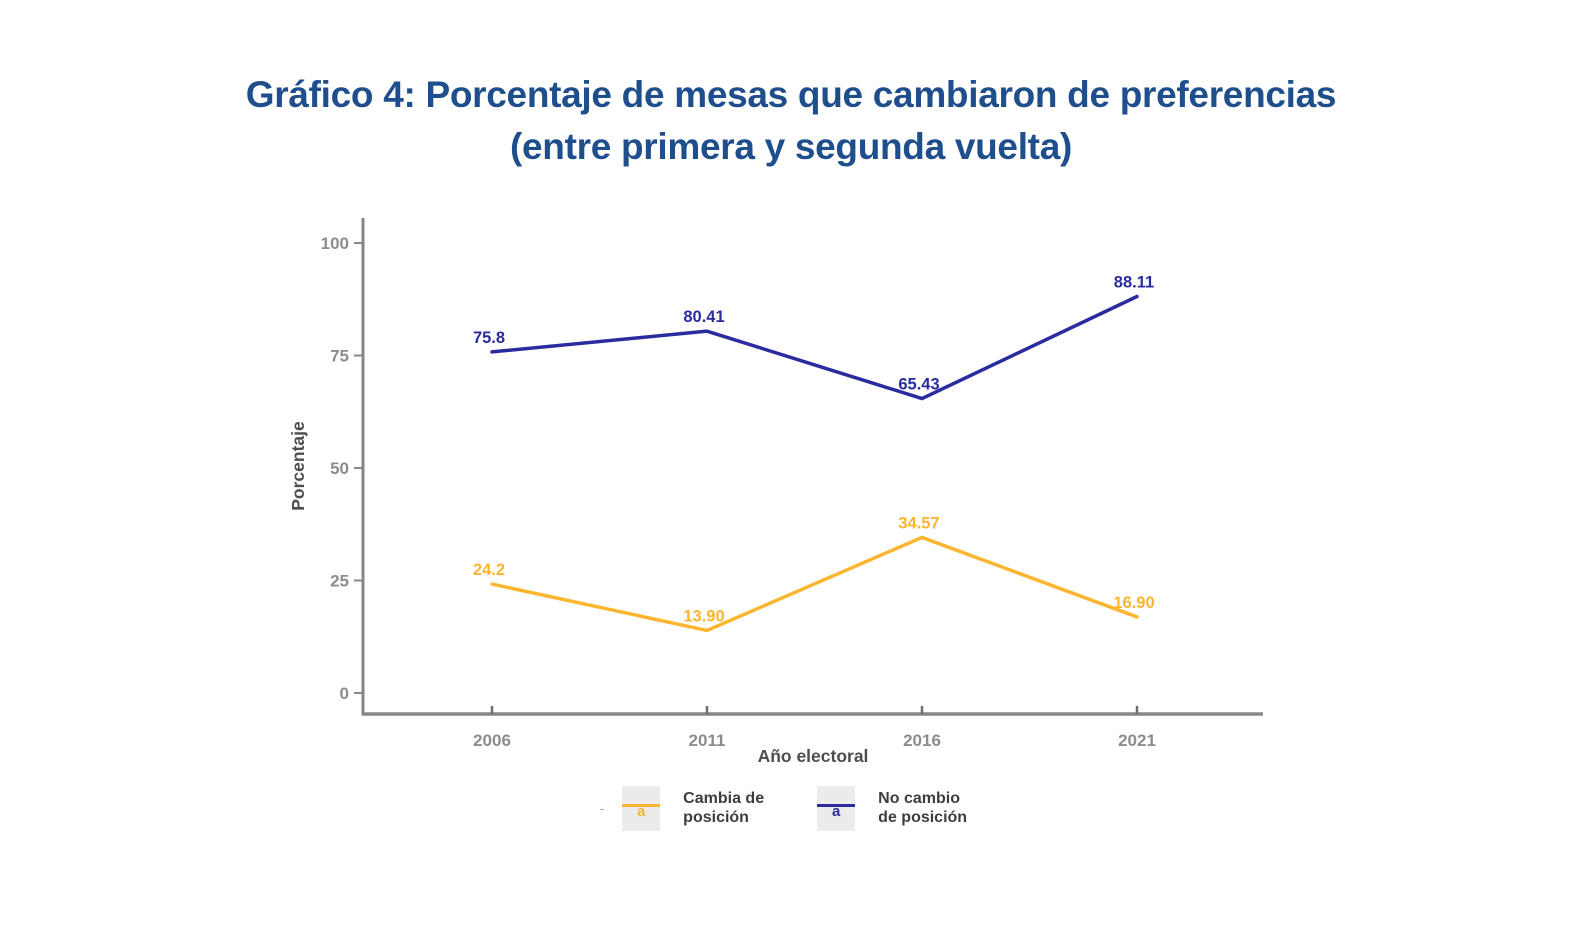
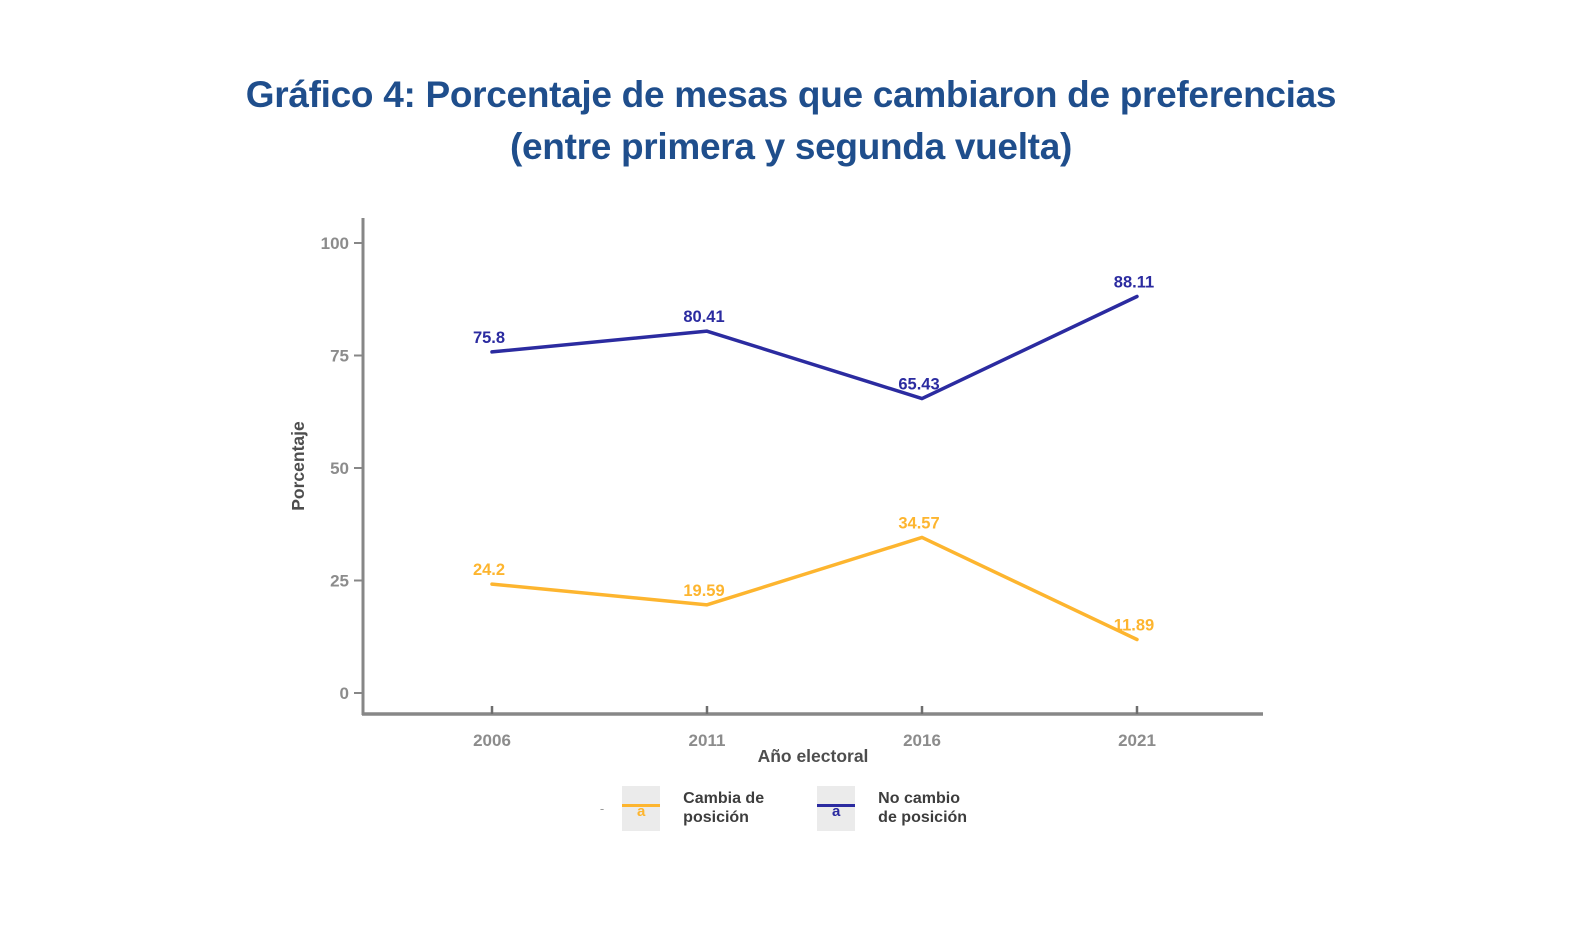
Cambia de posición/2011: 13.90 -> 19.59
Cambia de posición/2021: 16.90 -> 11.89
